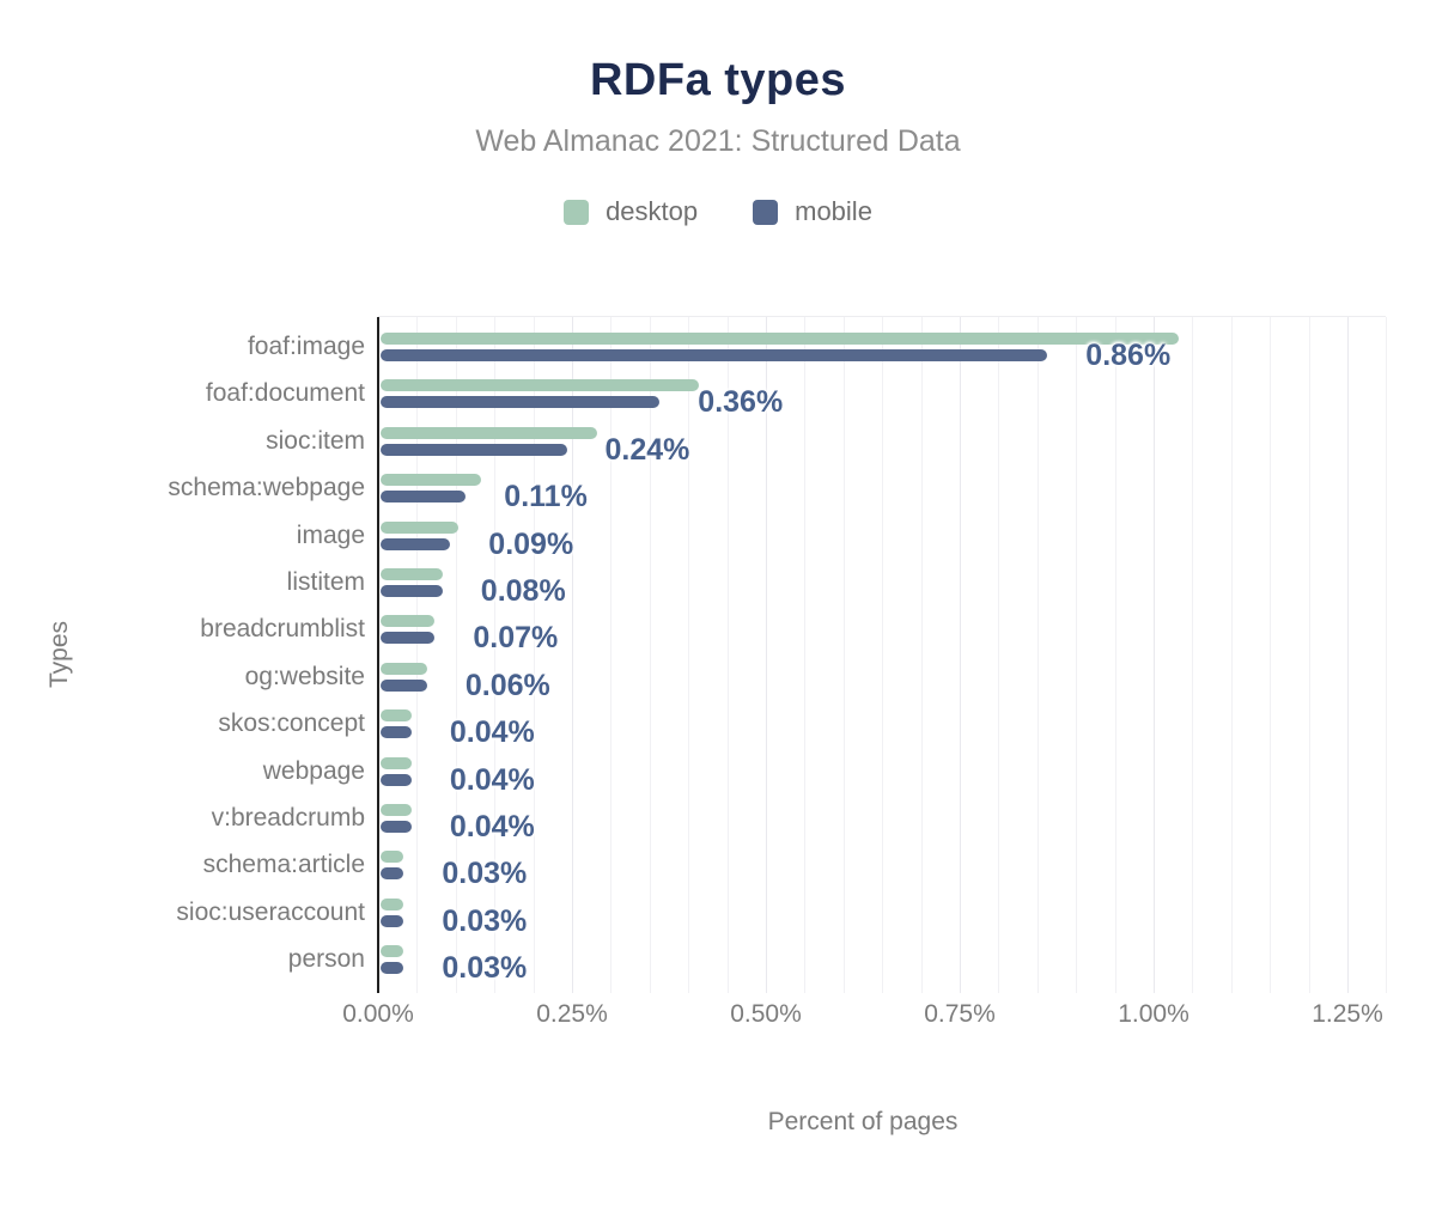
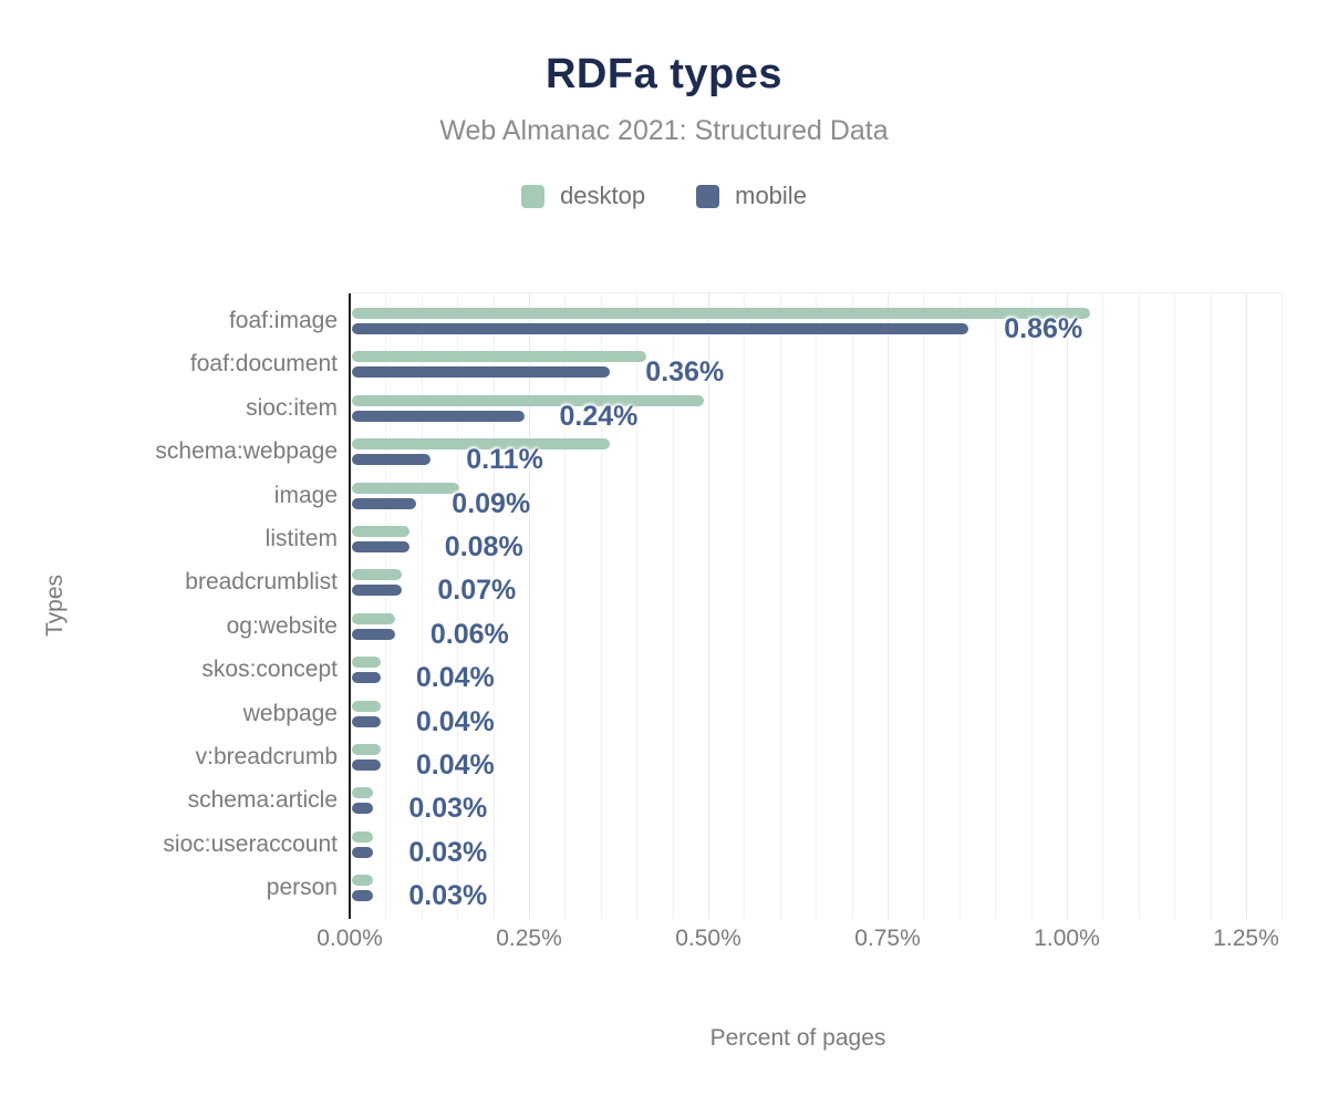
desktop/sioc:item: 0.28% -> 0.49%
desktop/schema:webpage: 0.13% -> 0.36%
desktop/image: 0.10% -> 0.15%
